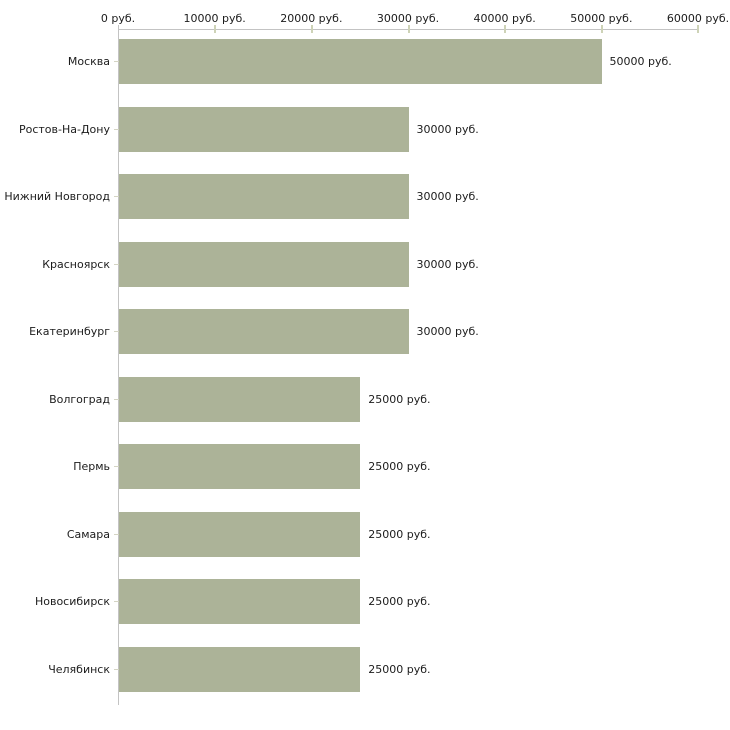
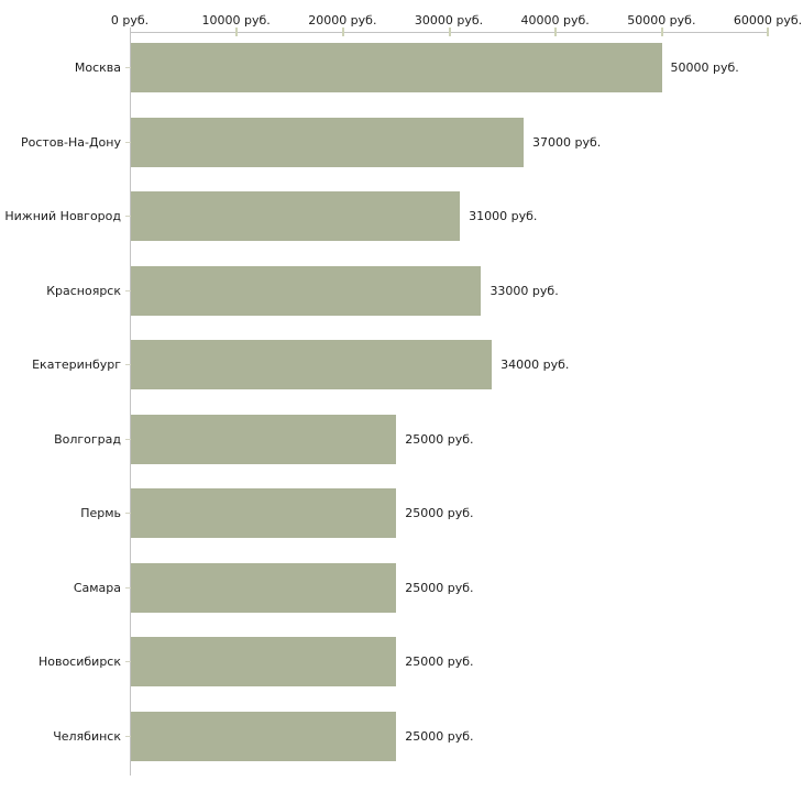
Ростов-На-Дону: 30000 -> 37000
Нижний Новгород: 30000 -> 31000
Красноярск: 30000 -> 33000
Екатеринбург: 30000 -> 34000
